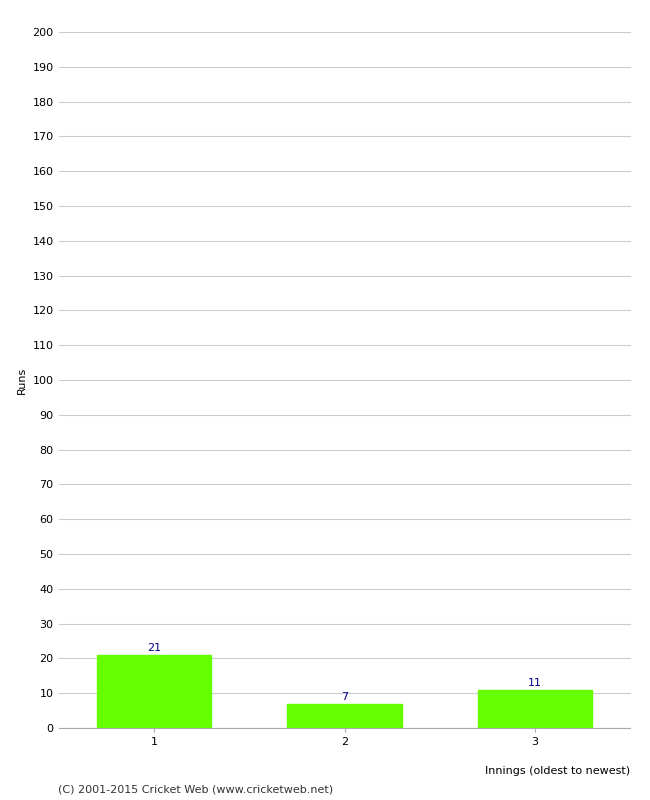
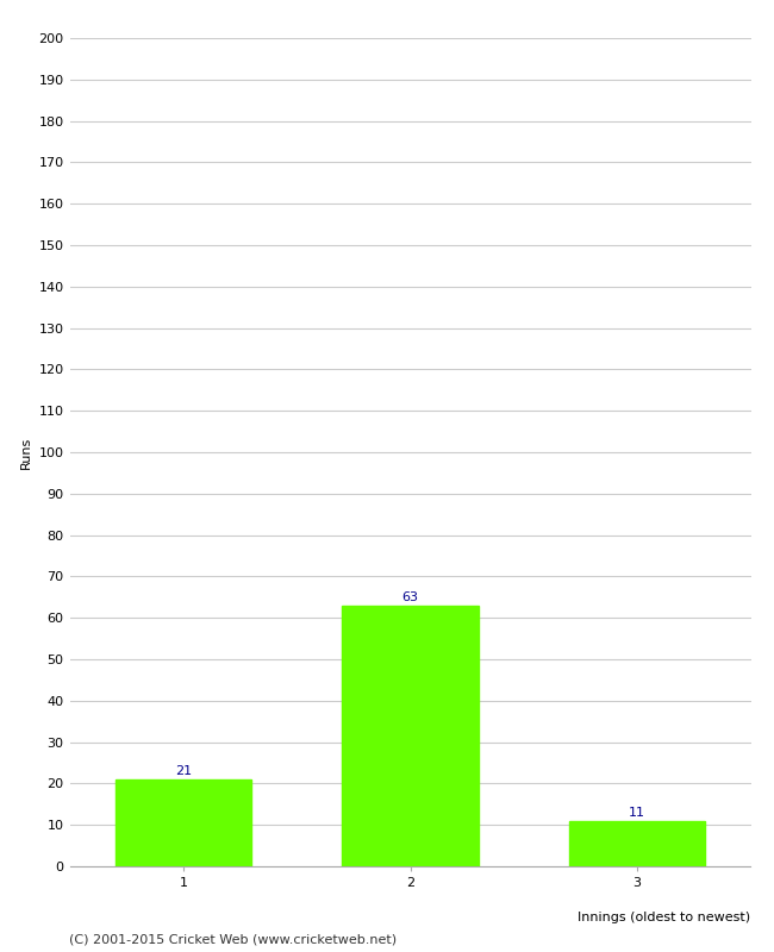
2: 7 -> 63
